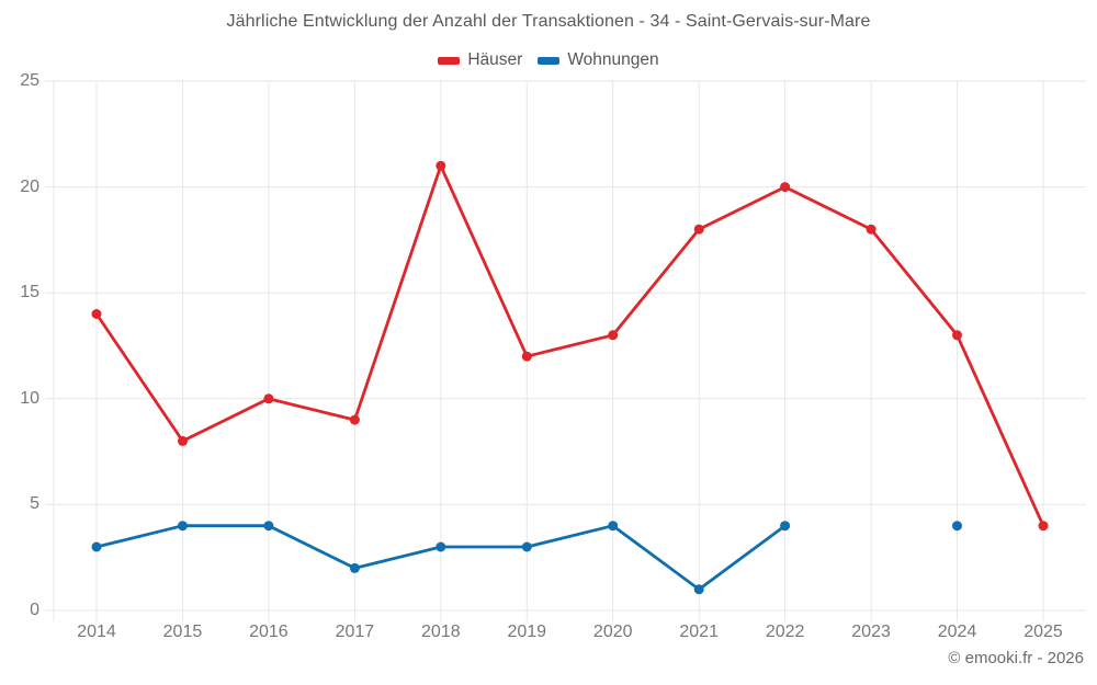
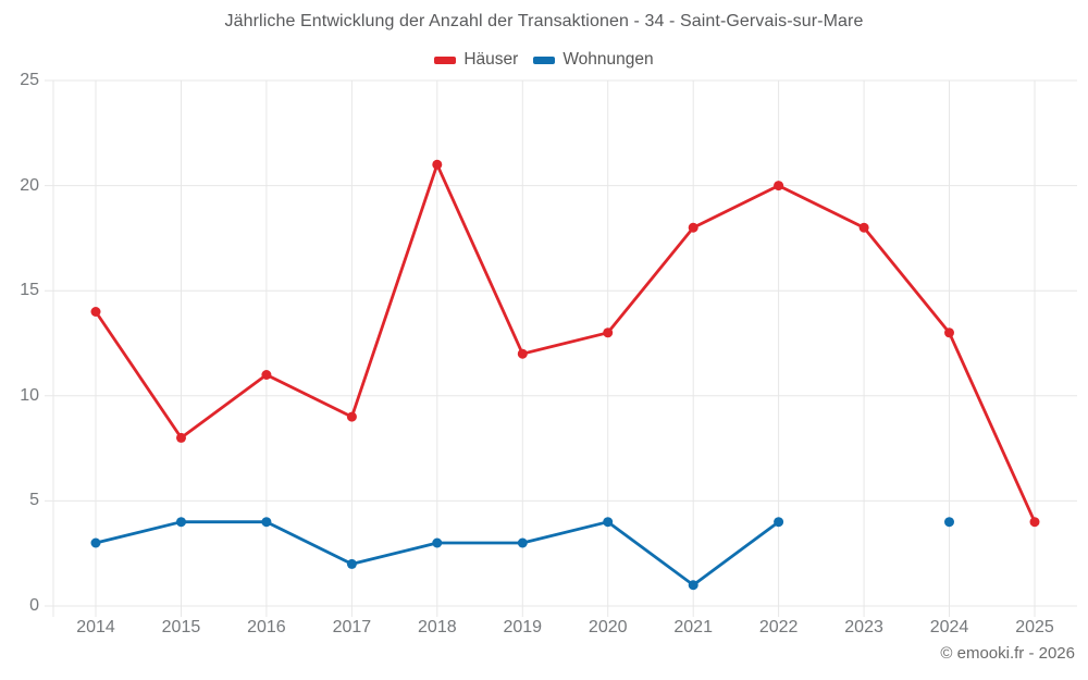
Häuser/2016: 10 -> 11
